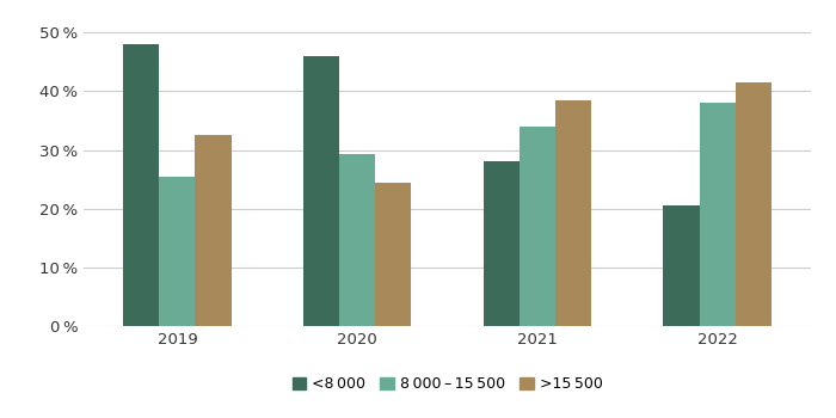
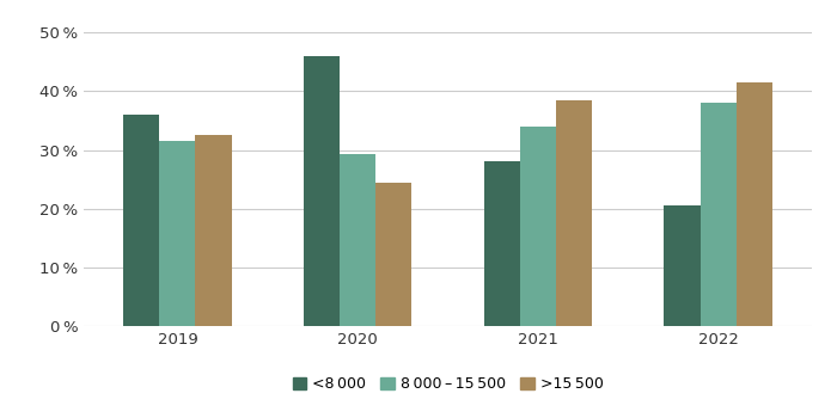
<8 000/2019: 48.0 % -> 36.0 %
8 000 – 15 500/2019: 25.5 % -> 31.5 %
